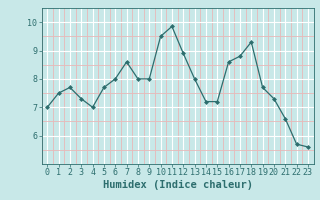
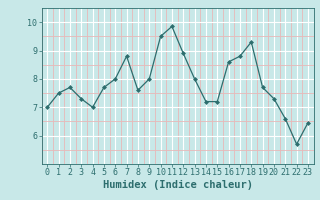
7: 8.60 -> 8.80
8: 8.00 -> 7.60
23: 5.60 -> 6.45
